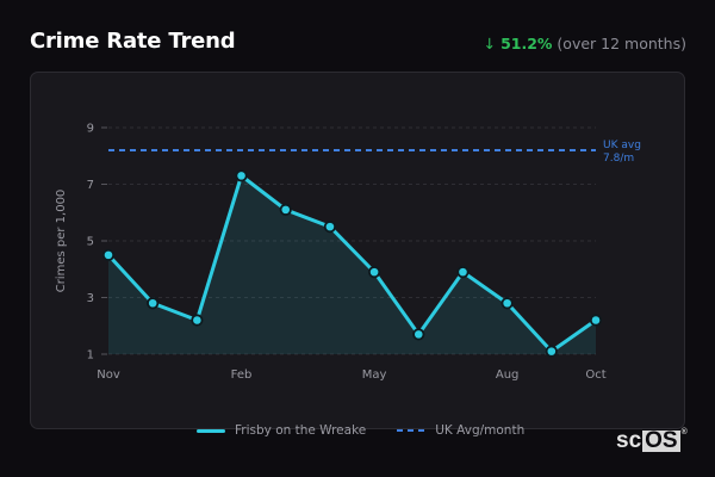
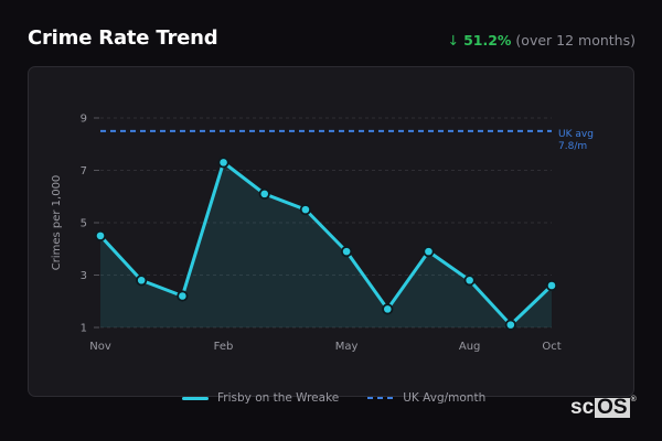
UK Avg/month/Nov: 8.2 -> 8.5
UK Avg/month/Feb: 8.2 -> 7.9
Frisby on the Wreake/Oct: 2.2 -> 2.6
